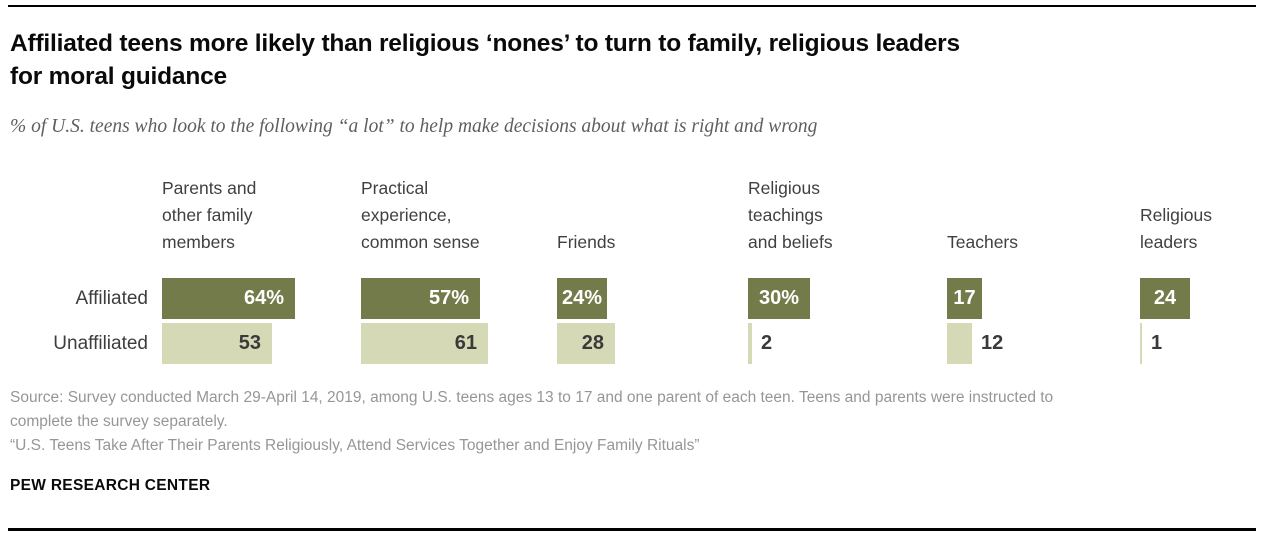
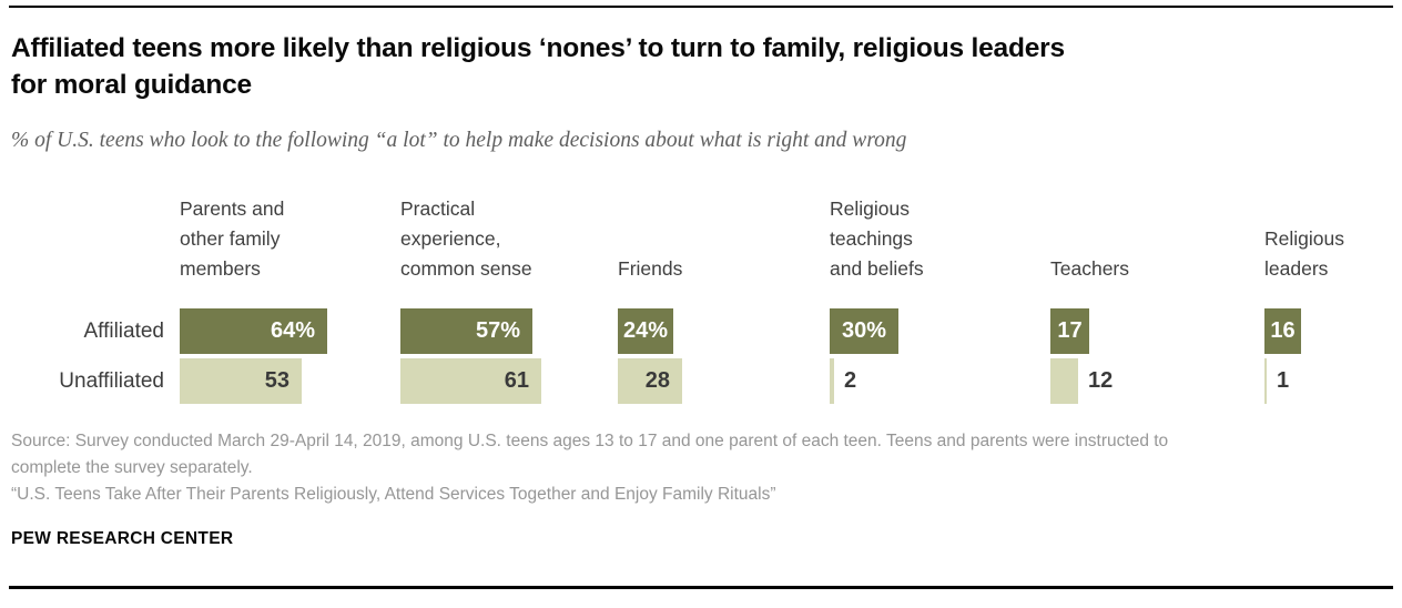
Affiliated/Religious leaders: 24 -> 16
